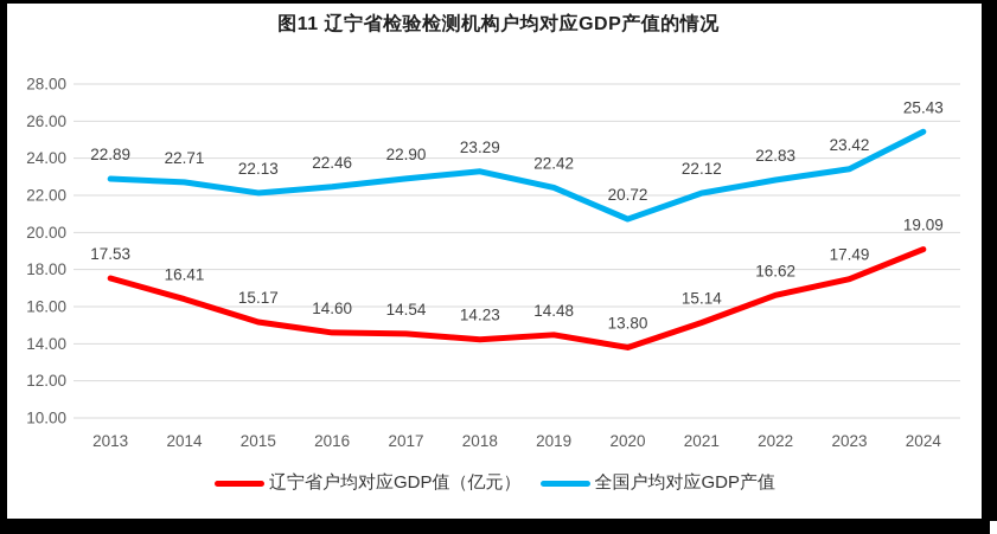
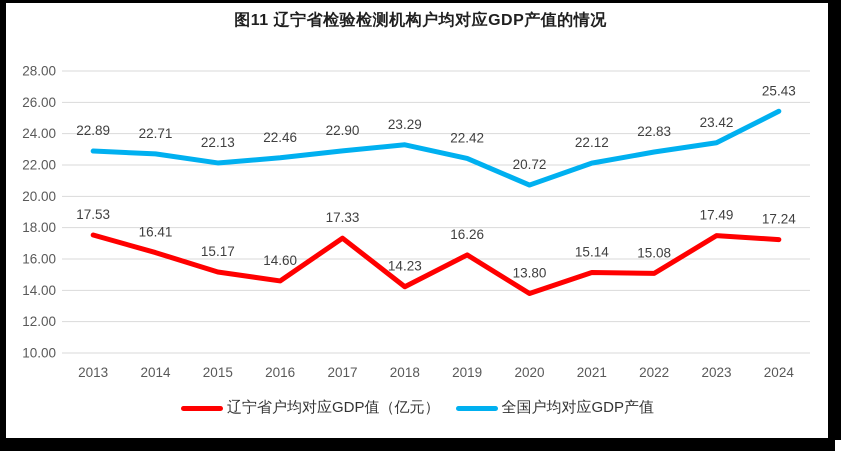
辽宁省户均对应GDP值（亿元）/2017: 14.54 -> 17.33
辽宁省户均对应GDP值（亿元）/2019: 14.48 -> 16.26
辽宁省户均对应GDP值（亿元）/2022: 16.62 -> 15.08
辽宁省户均对应GDP值（亿元）/2024: 19.09 -> 17.24
